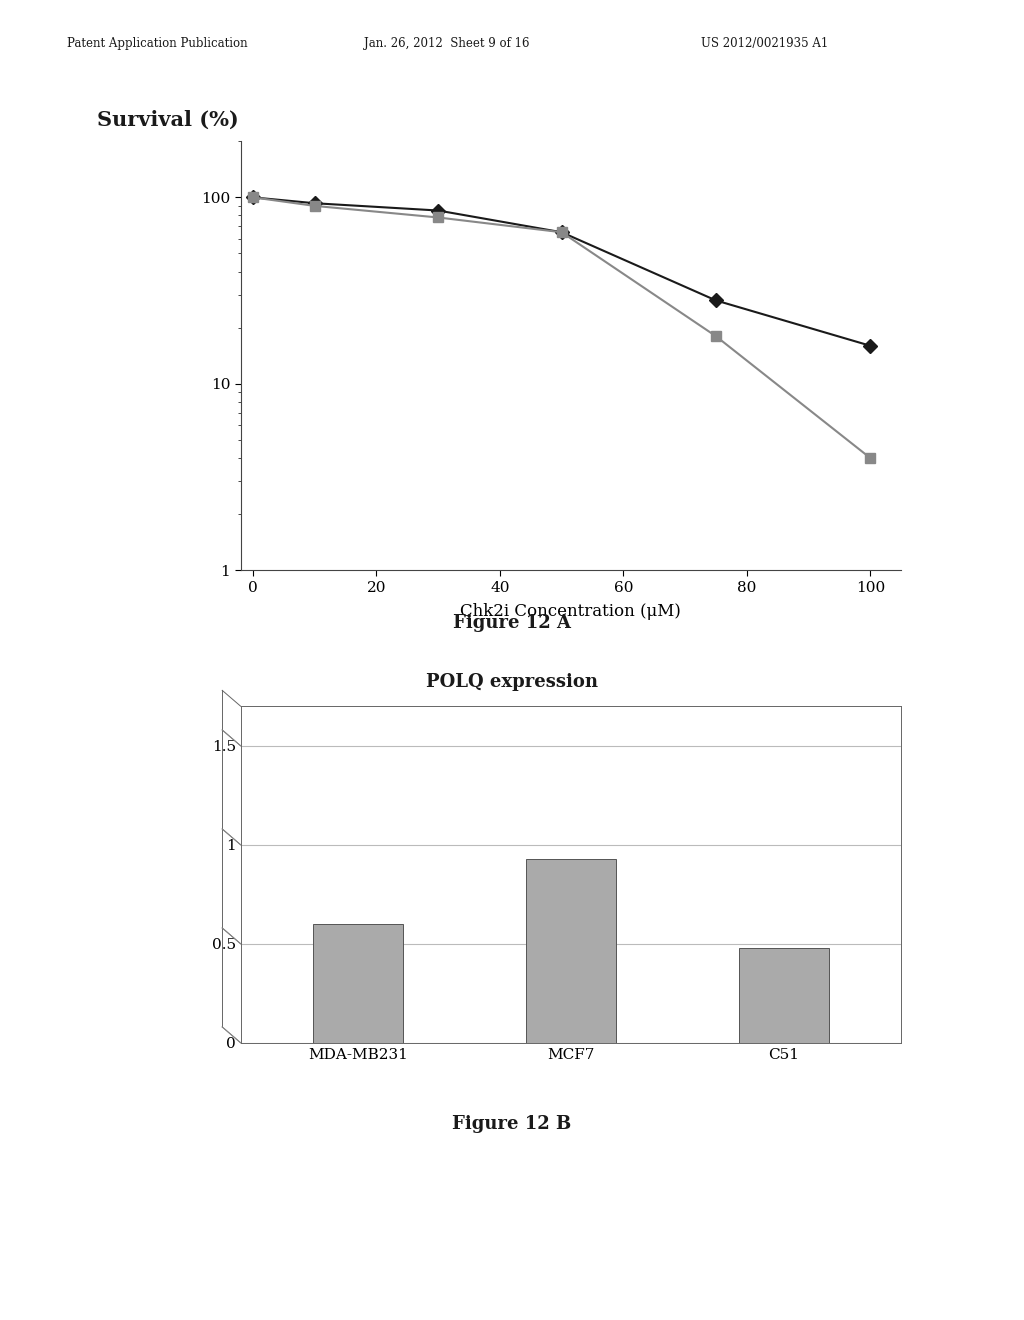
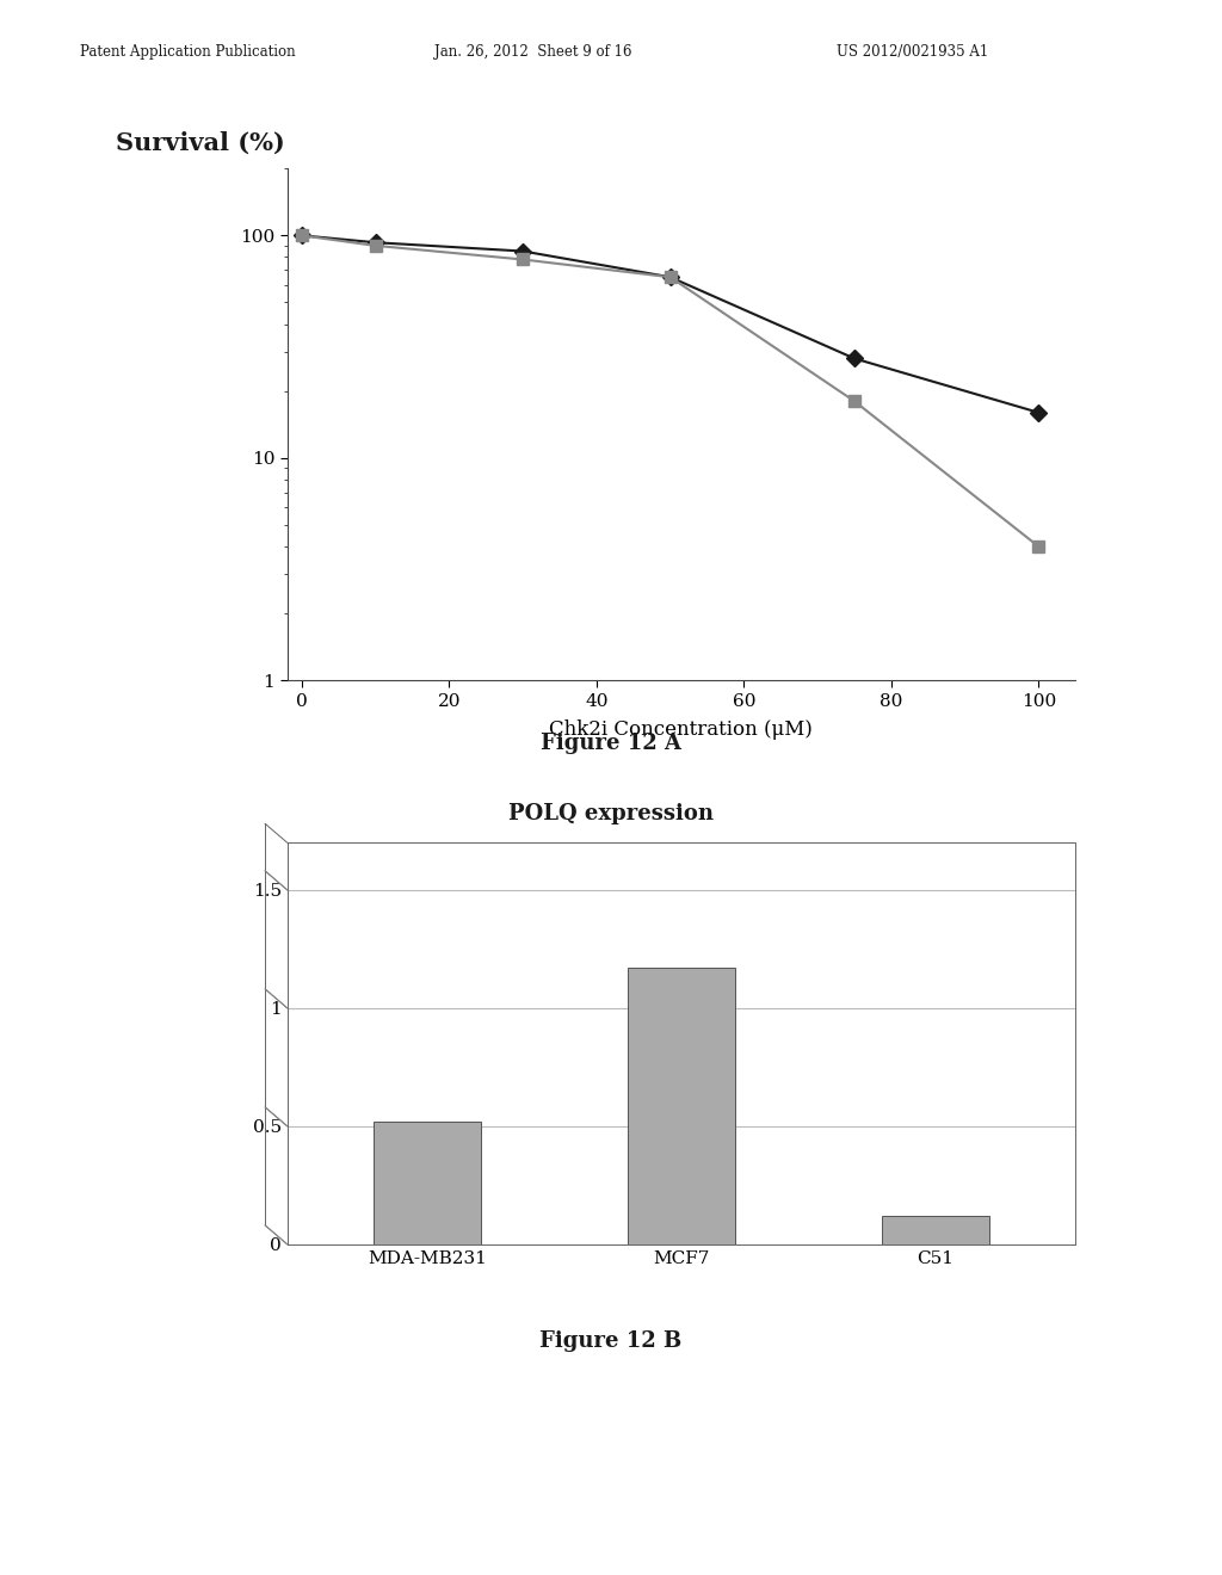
MDA-MB231: 0.60 -> 0.52
MCF7: 0.93 -> 1.17
C51: 0.48 -> 0.12
